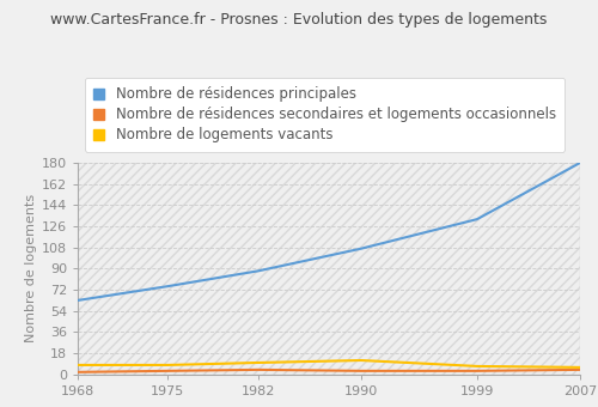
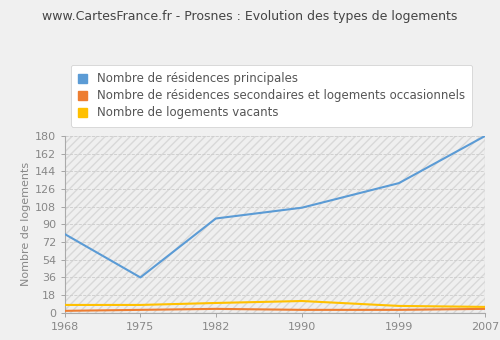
Nombre de résidences principales/1968: 63 -> 80
Nombre de résidences principales/1975: 75 -> 36
Nombre de résidences principales/1982: 88 -> 96
